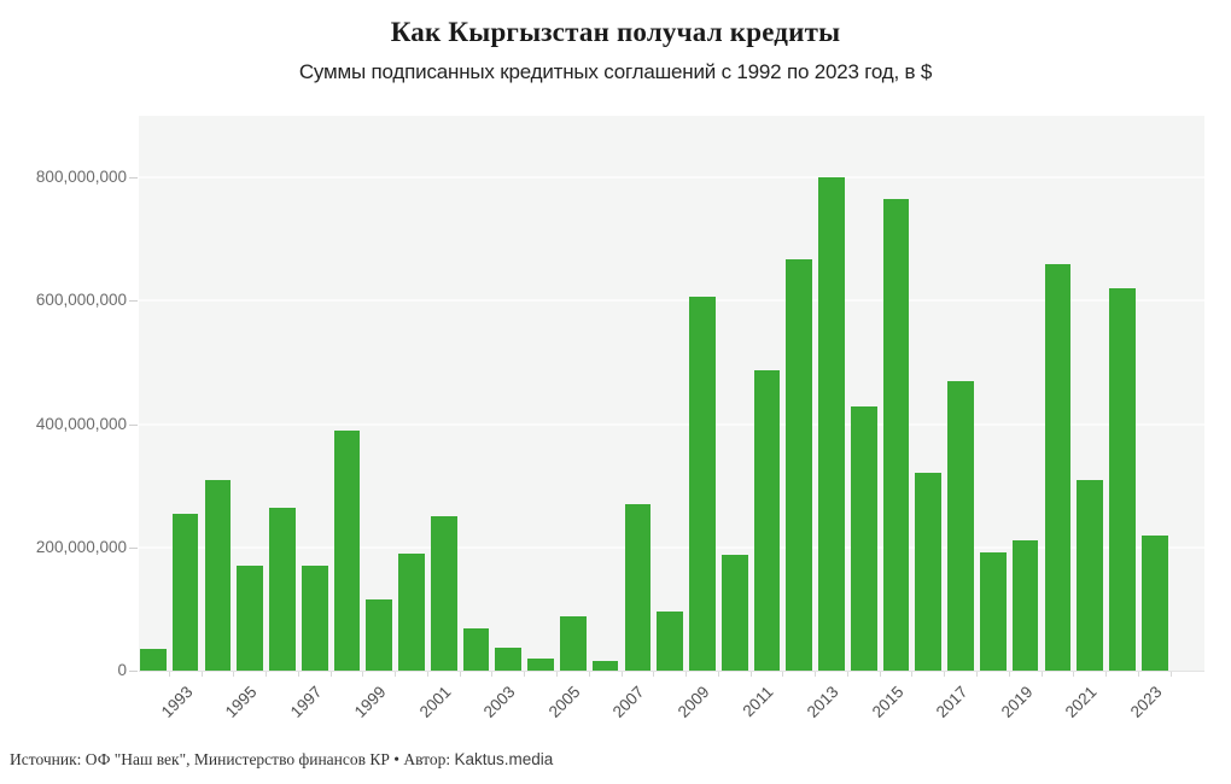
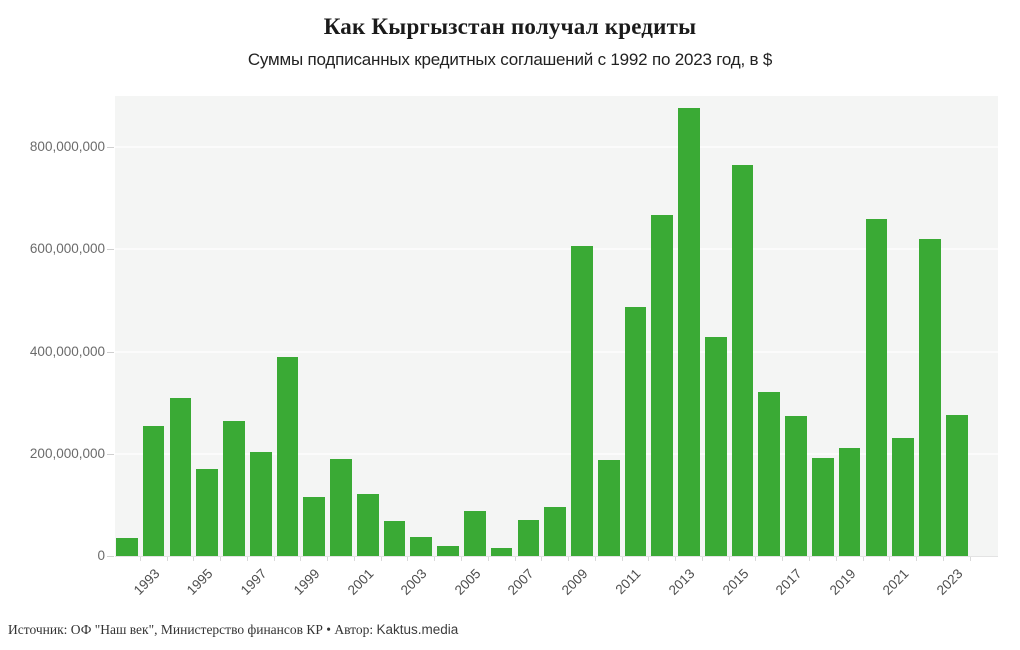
1997: 170000000 -> 200000000
2001: 250000000 -> 120000000
2007: 270000000 -> 70000000
2013: 800000000 -> 880000000
2017: 470000000 -> 270000000
2021: 310000000 -> 230000000
2023: 220000000 -> 280000000
